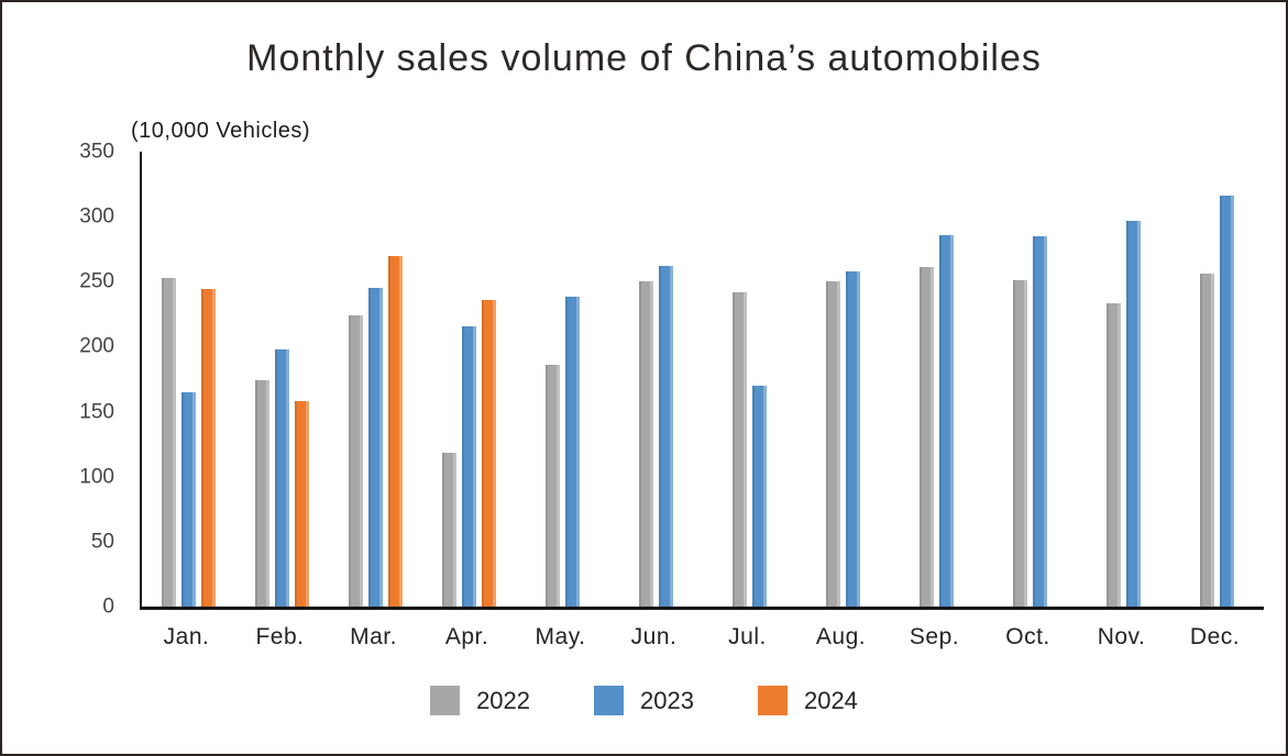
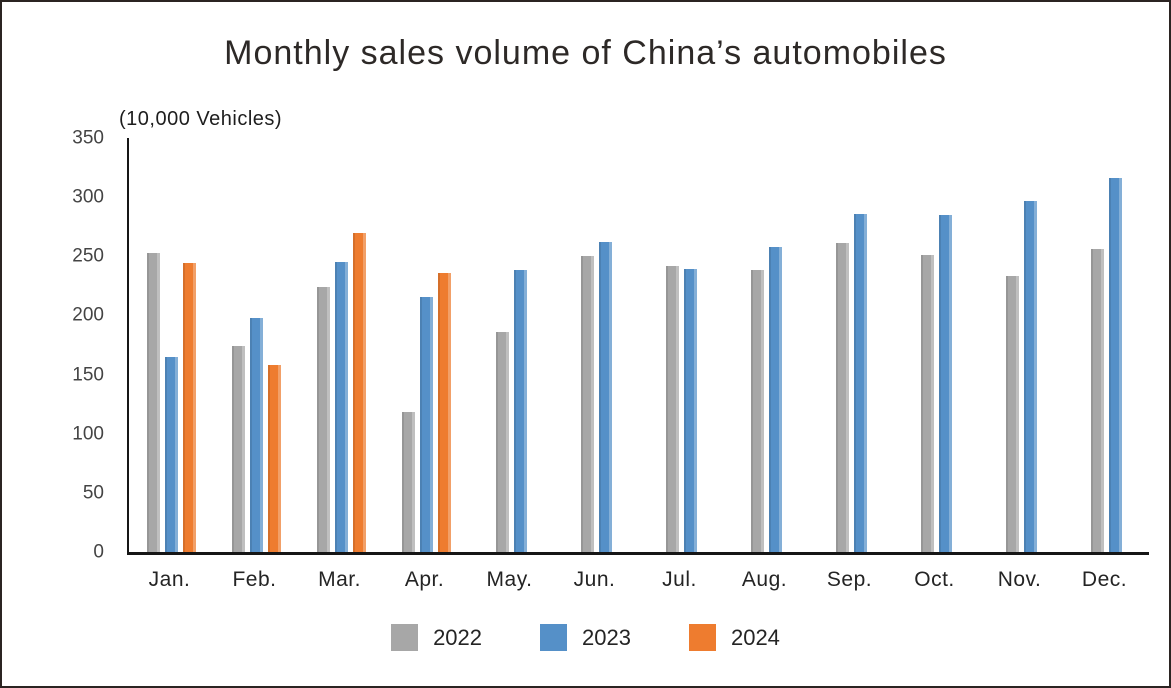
2023/Jul.: 170 -> 239
2022/Aug.: 250 -> 238
